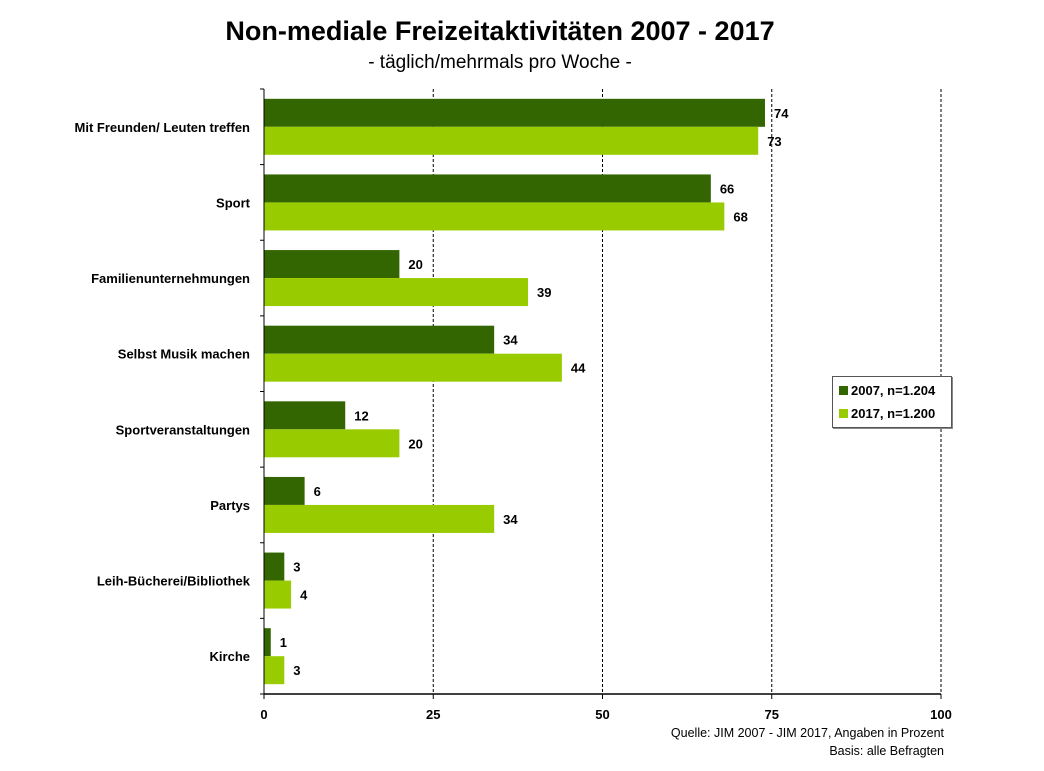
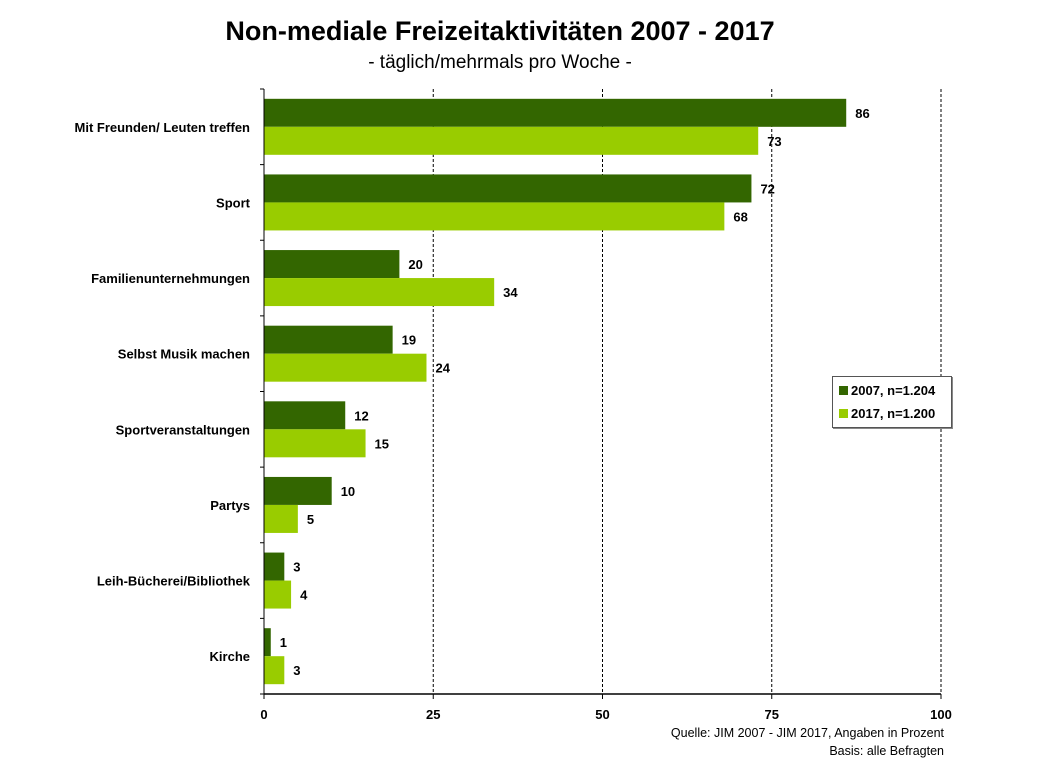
2007, n=1.204/Mit Freunden/ Leuten treffen: 74 -> 86
2007, n=1.204/Sport: 66 -> 72
2017, n=1.200/Familienunternehmungen: 39 -> 34
2007, n=1.204/Selbst Musik machen: 34 -> 19
2017, n=1.200/Selbst Musik machen: 44 -> 24
2017, n=1.200/Sportveranstaltungen: 20 -> 15
2007, n=1.204/Partys: 6 -> 10
2017, n=1.200/Partys: 34 -> 5
